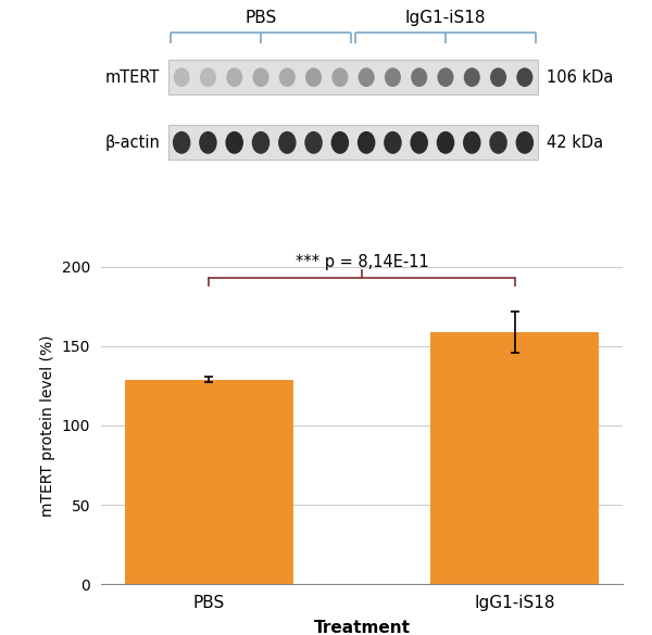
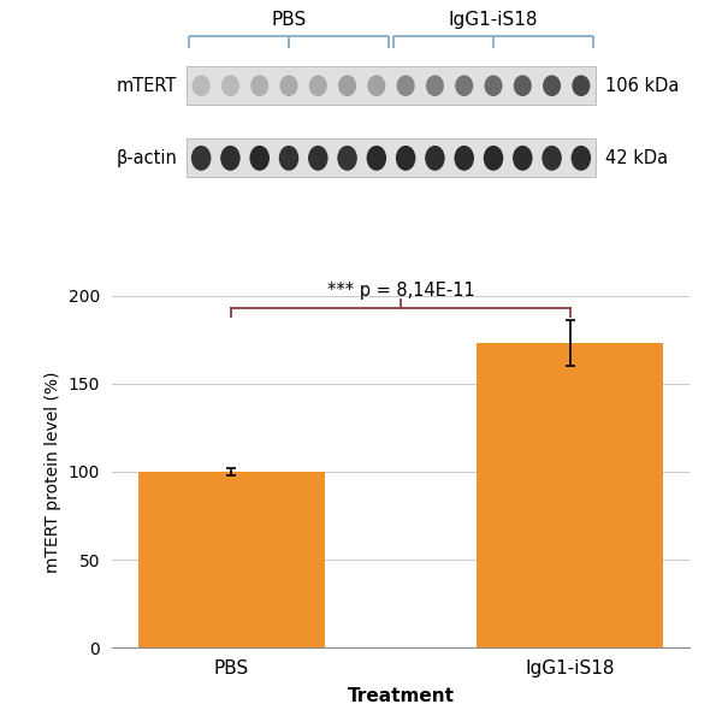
PBS: 129 -> 100
IgG1-iS18: 159 -> 173
